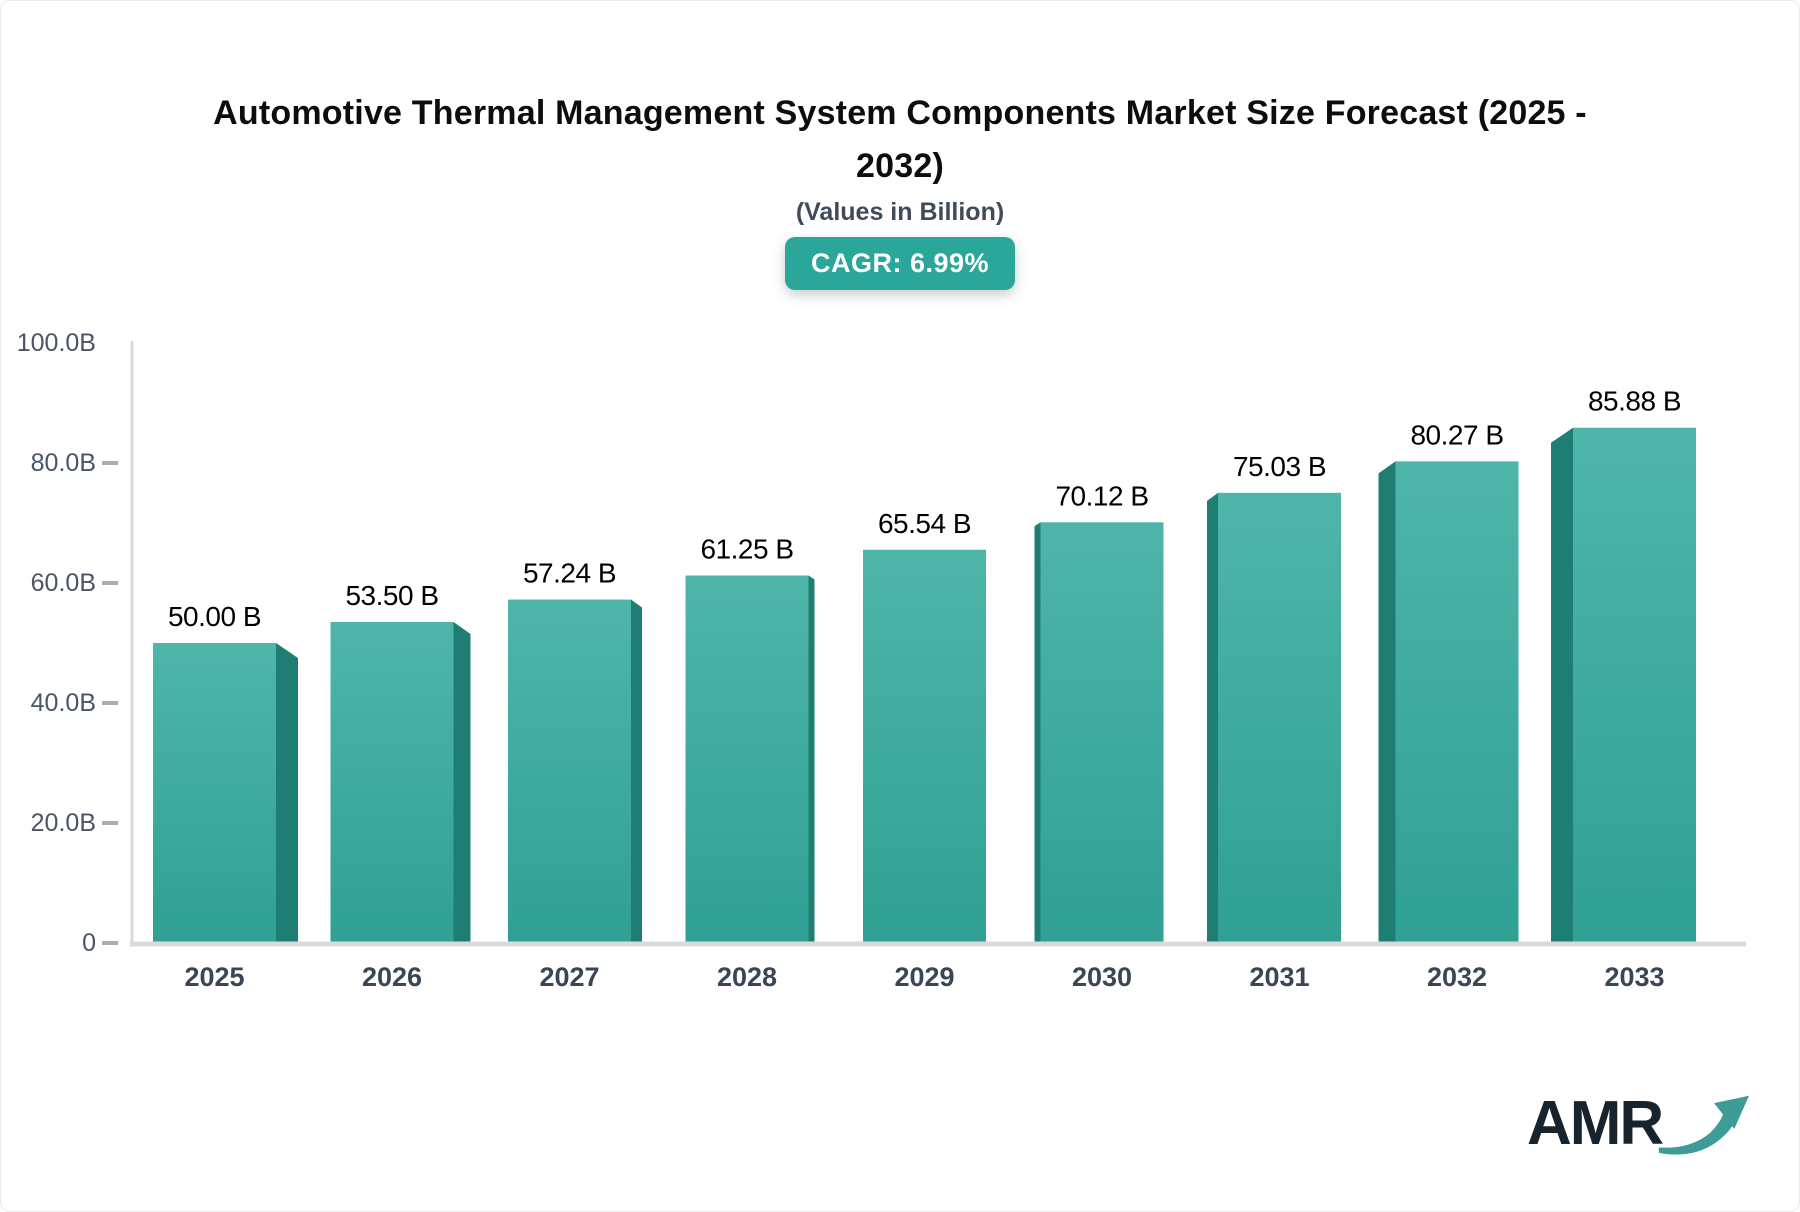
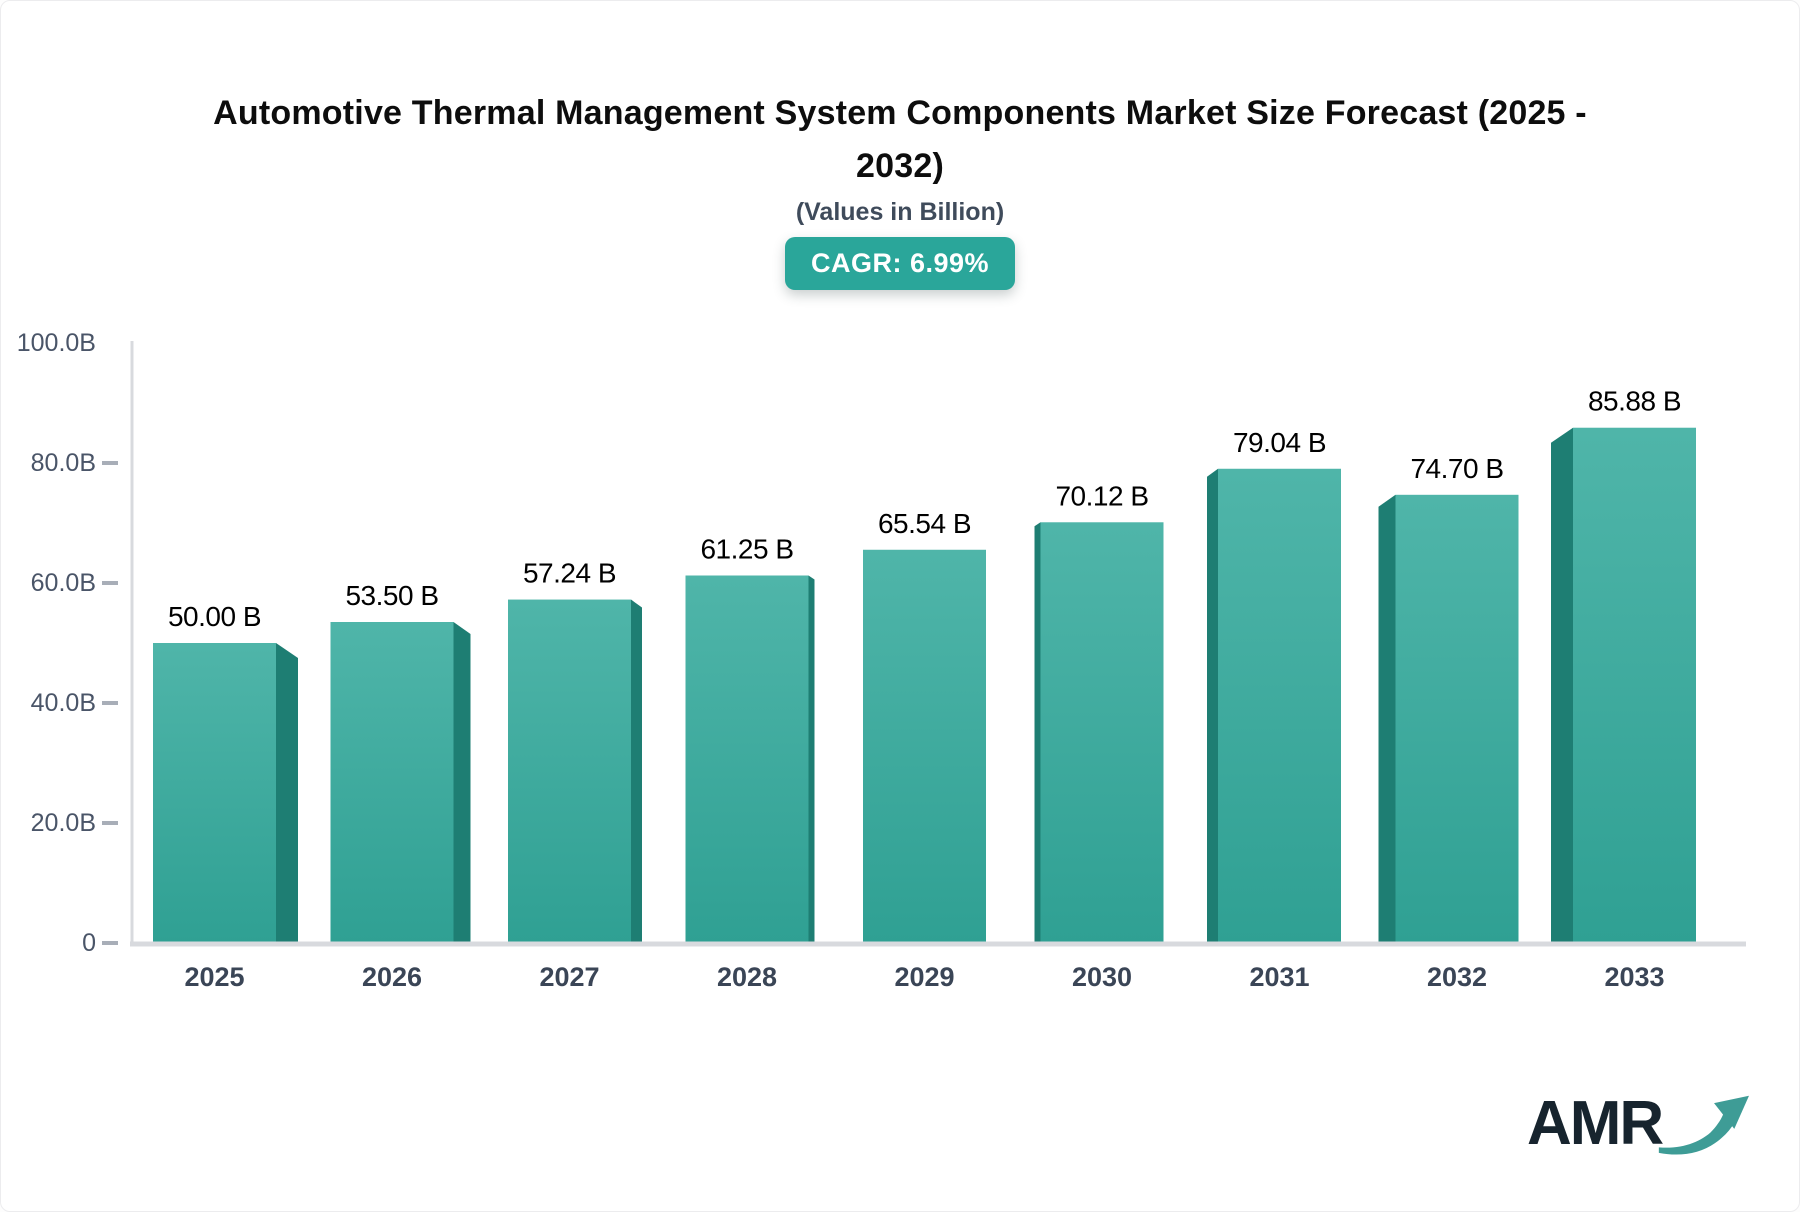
2031: 75.03 -> 79.04
2032: 80.27 -> 74.70
